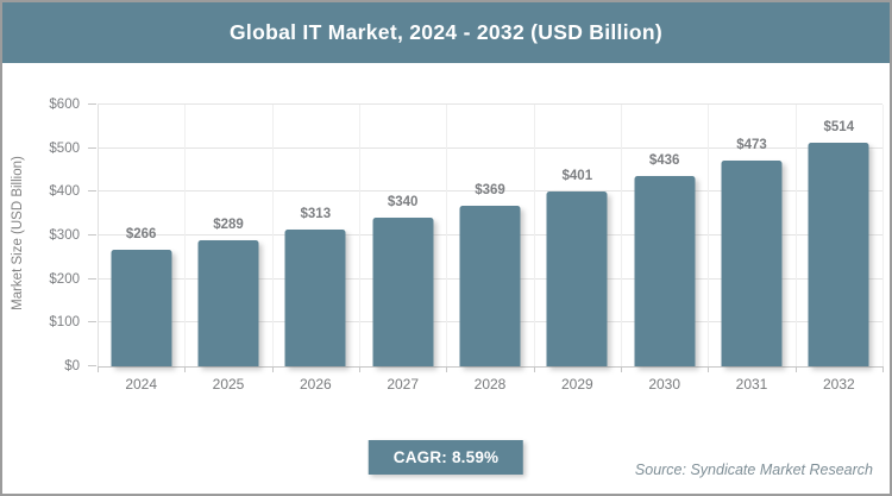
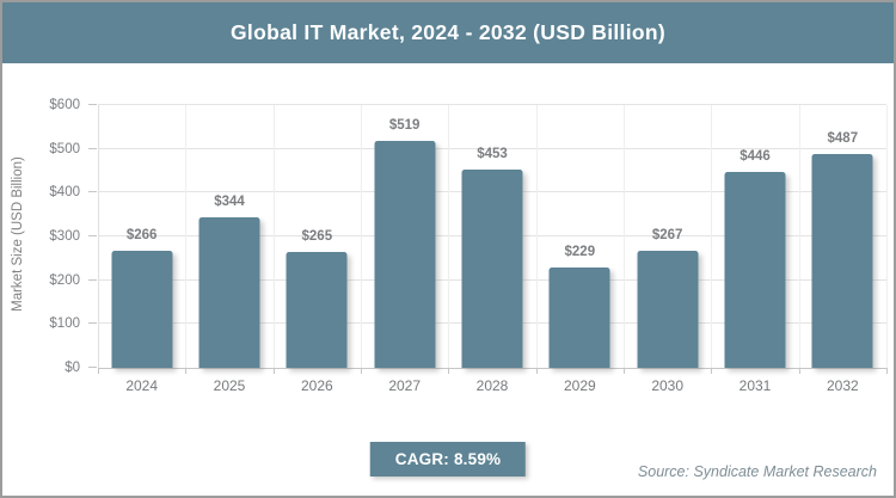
2025: $289 -> $344
2026: $313 -> $265
2027: $340 -> $519
2028: $369 -> $453
2029: $401 -> $229
2030: $436 -> $267
2031: $473 -> $446
2032: $514 -> $487
